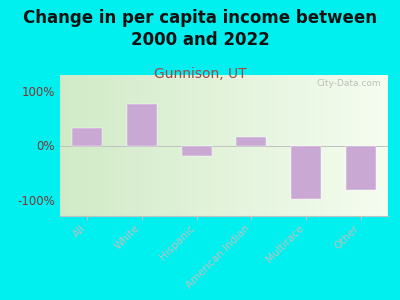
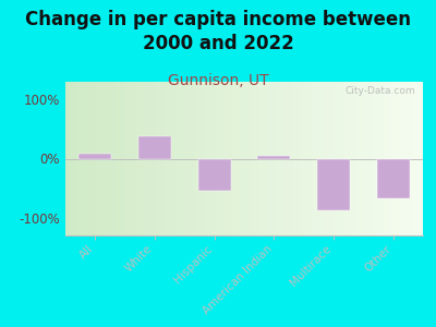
All: 32% -> 8%
White: 76% -> 38%
Hispanic: -20% -> -55%
American Indian: 16% -> 5%
Multirace: -98% -> -88%
Other: -82% -> -68%
